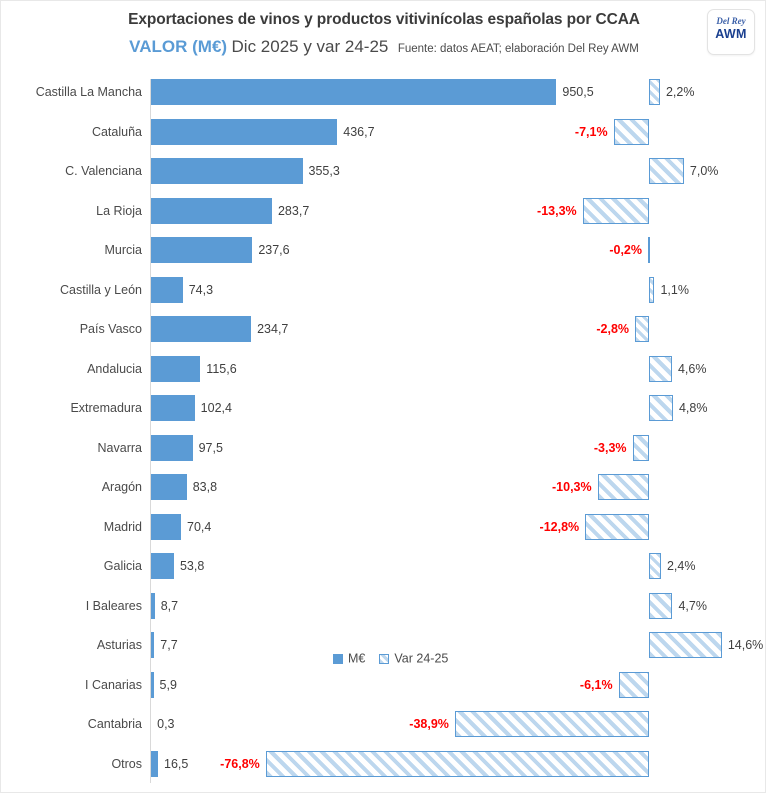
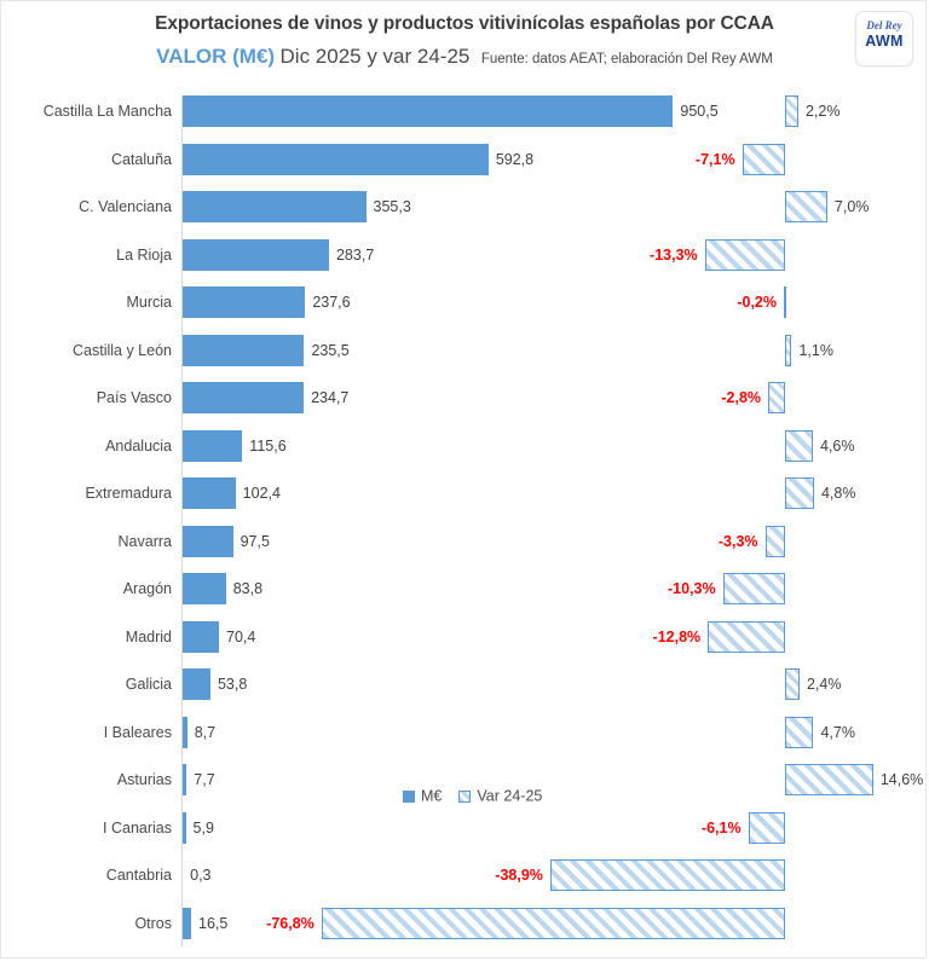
M€/Cataluña: 436,7 -> 592,8
M€/Castilla y León: 74,3 -> 235,5
